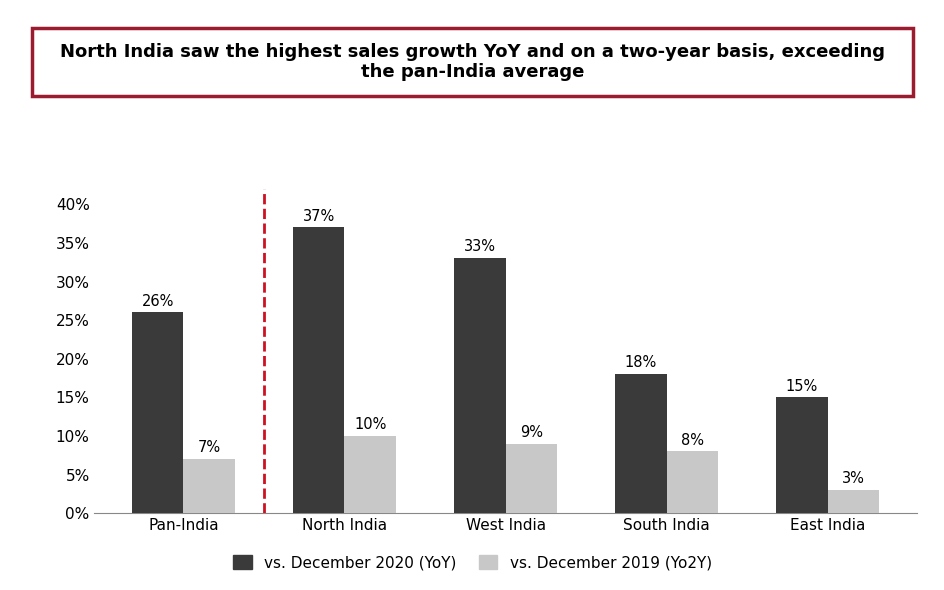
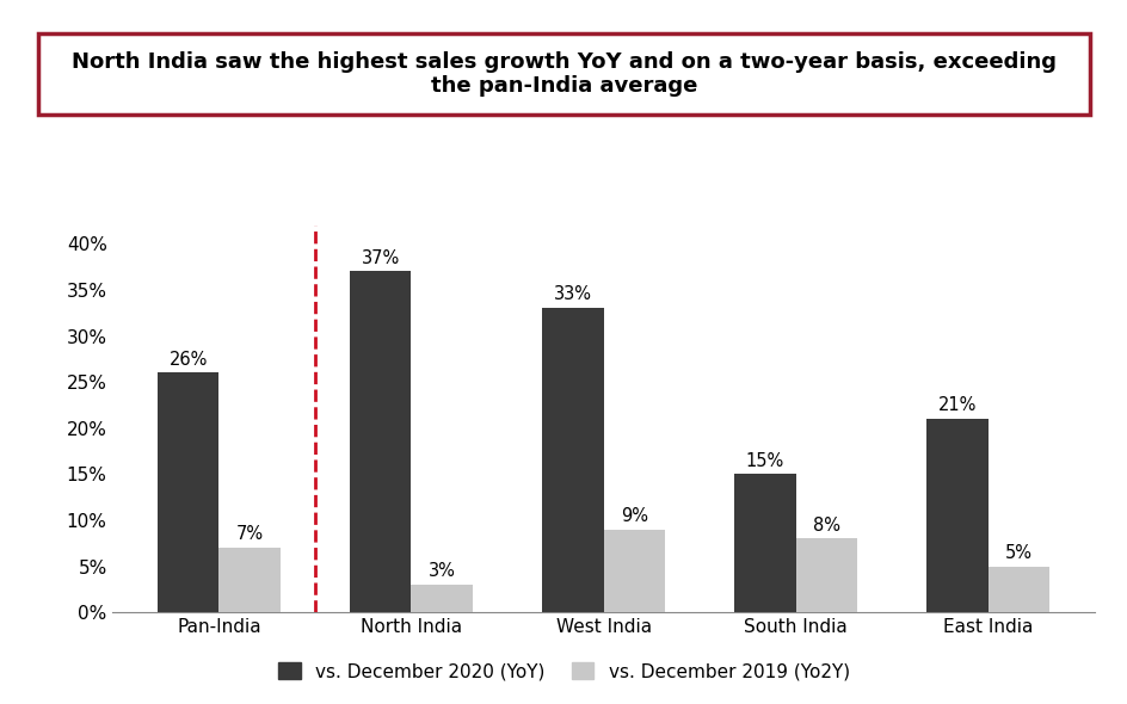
vs. December 2019 (Yo2Y)/North India: 10% -> 3%
vs. December 2020 (YoY)/South India: 18% -> 15%
vs. December 2020 (YoY)/East India: 15% -> 21%
vs. December 2019 (Yo2Y)/East India: 3% -> 5%
